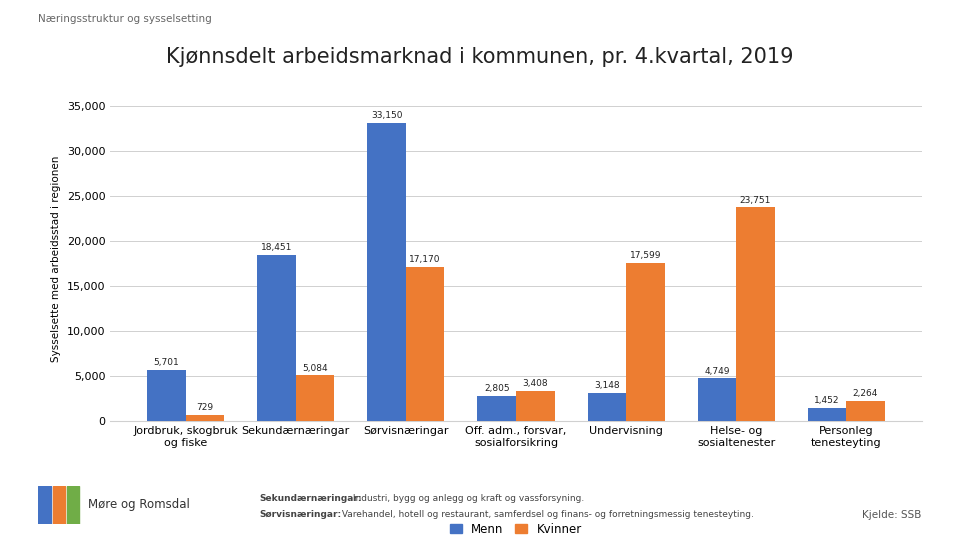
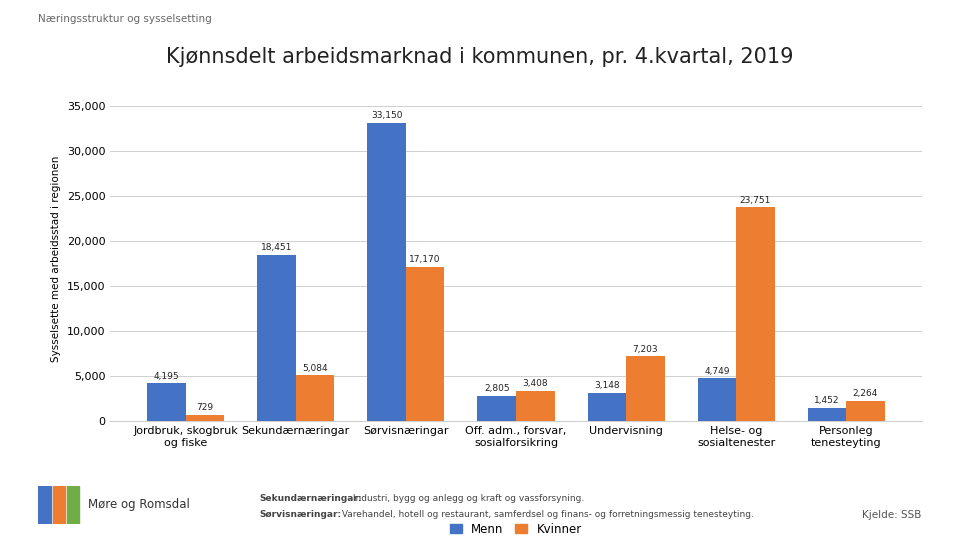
Menn/Jordbruk, skogbruk og fiske: 5,701 -> 4,195
Kvinner/Undervisning: 17,599 -> 7,203
